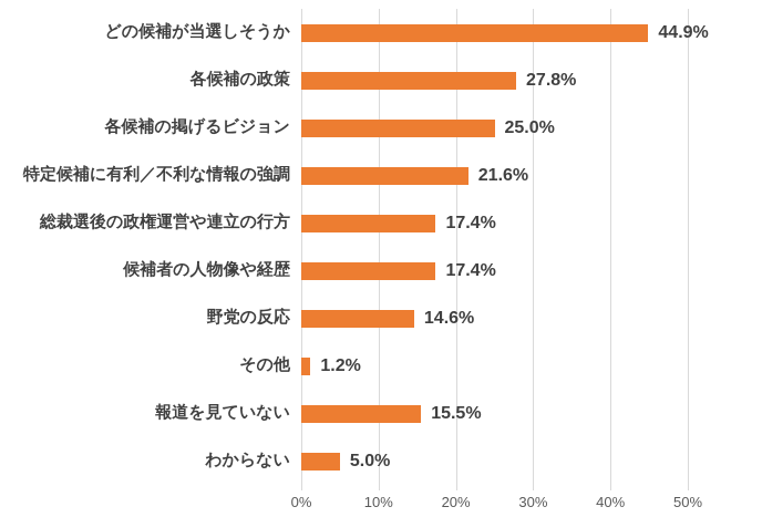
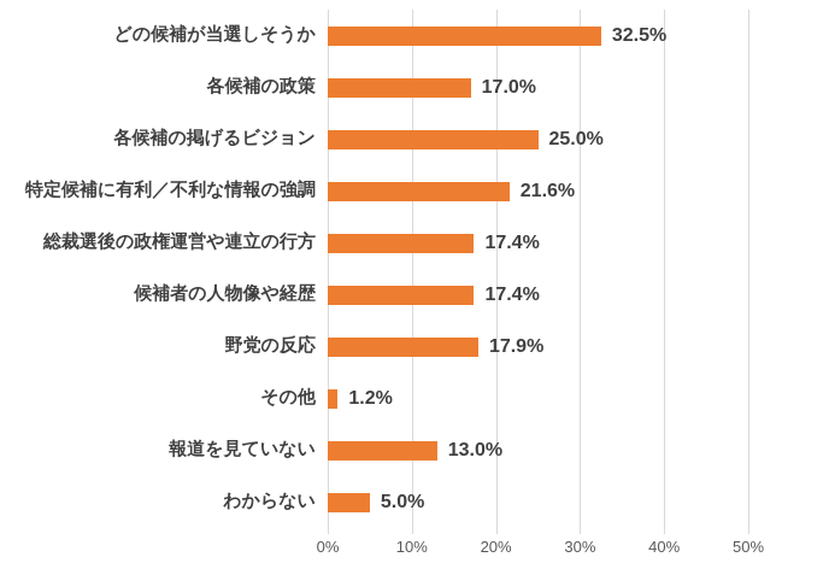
どの候補が当選しそうか: 44.9% -> 32.5%
各候補の政策: 27.8% -> 17.0%
野党の反応: 14.6% -> 17.9%
報道を見ていない: 15.5% -> 13.0%
